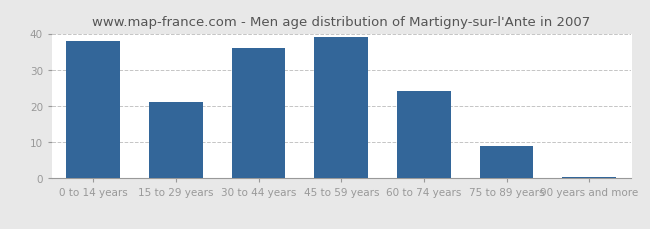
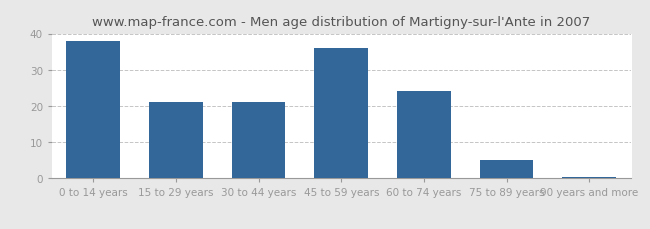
30 to 44 years: 36.0 -> 21.0
45 to 59 years: 39.0 -> 36.0
75 to 89 years: 9.0 -> 5.0
